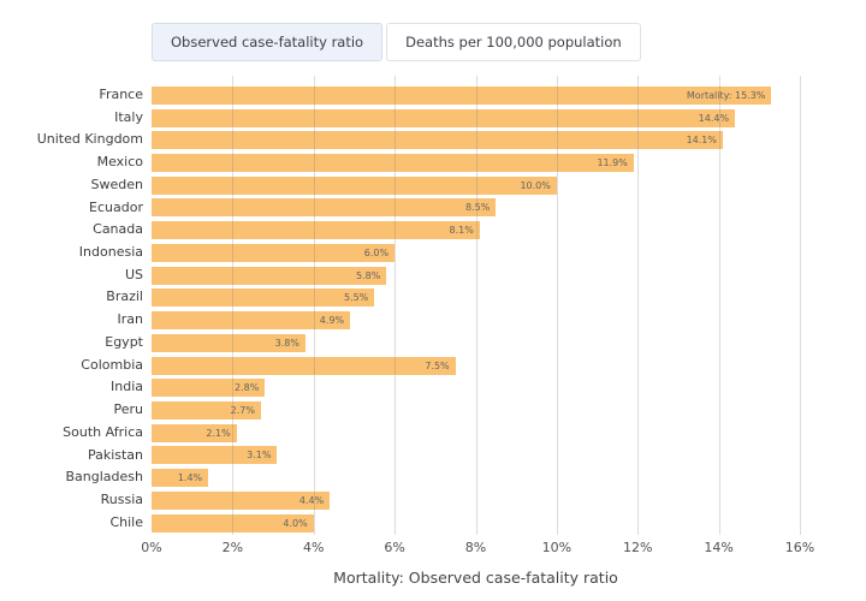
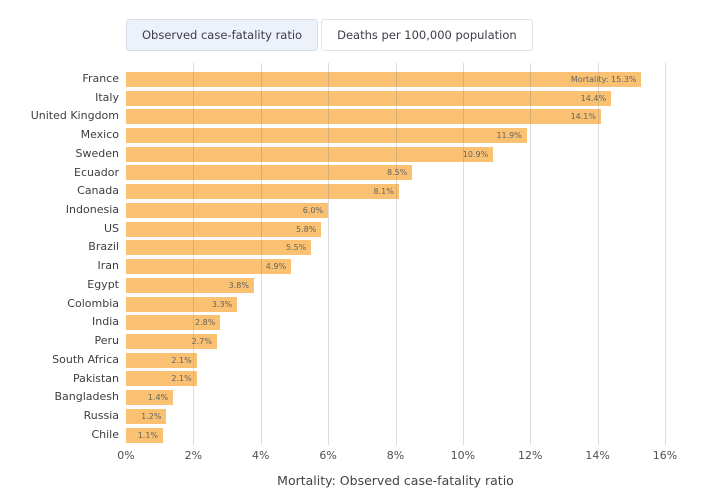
Sweden: 10.0% -> 10.9%
Colombia: 7.5% -> 3.3%
Pakistan: 3.1% -> 2.1%
Russia: 4.4% -> 1.2%
Chile: 4.0% -> 1.1%
